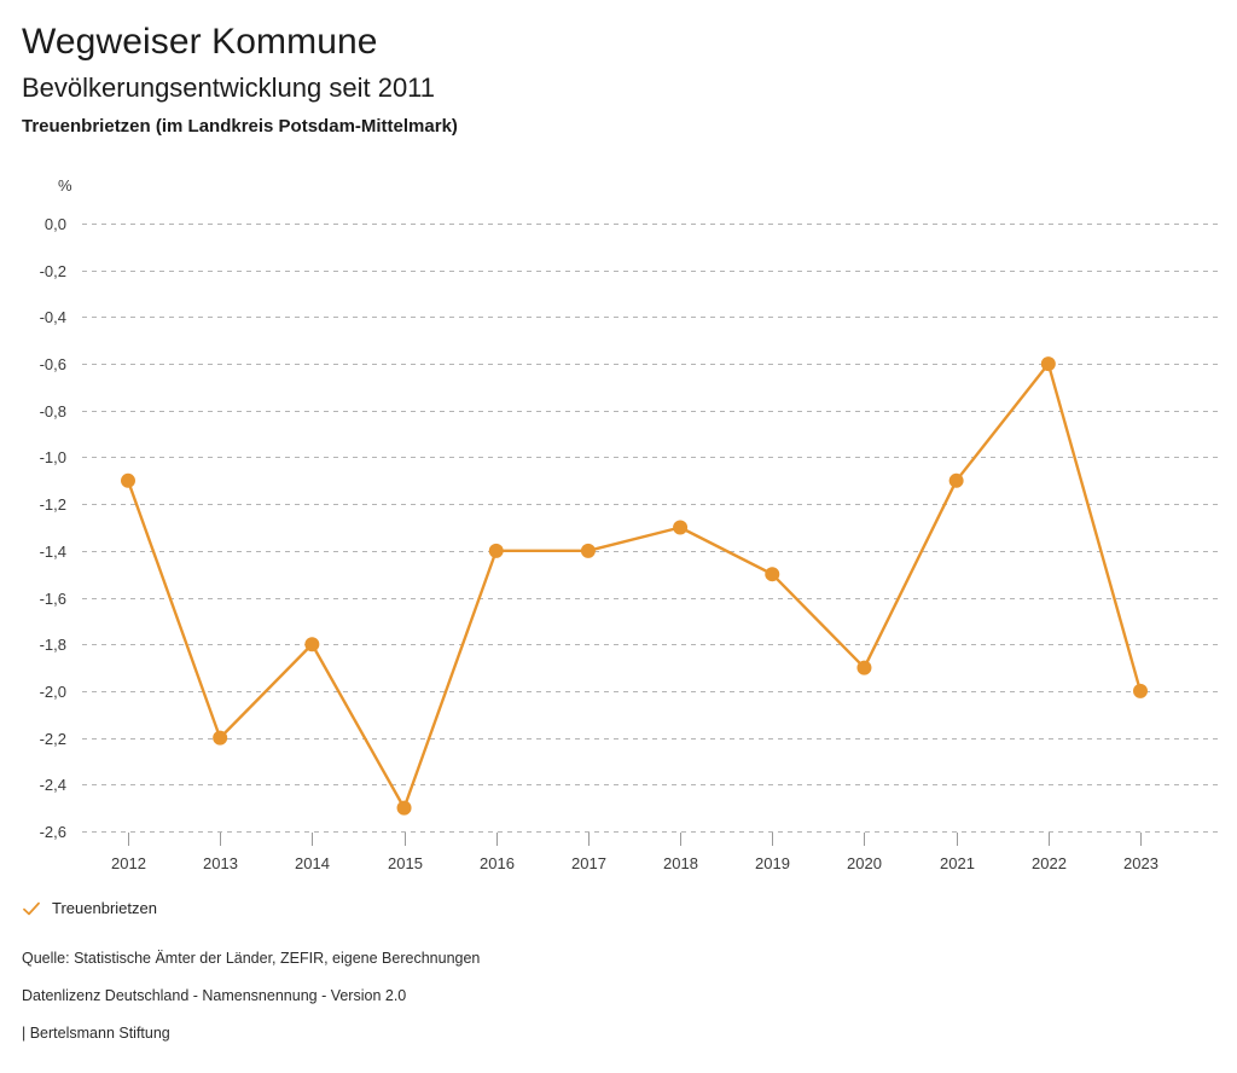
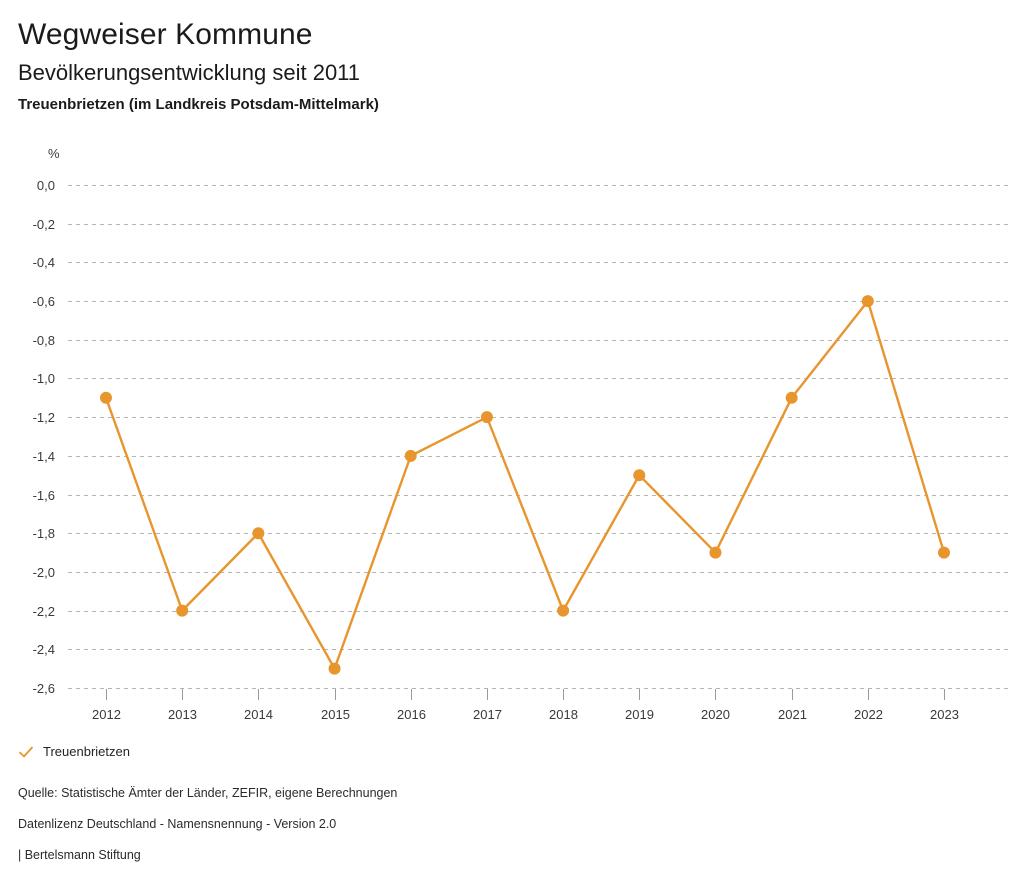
2017: -1,4 -> -1,2
2018: -1,3 -> -2,2
2023: -2,0 -> -1,9
